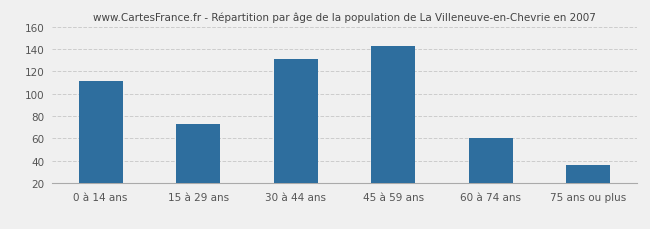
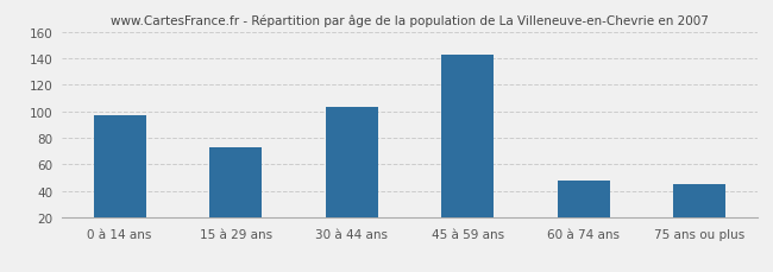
0 à 14 ans: 111 -> 97
30 à 44 ans: 131 -> 103
60 à 74 ans: 60 -> 48
75 ans ou plus: 36 -> 45
